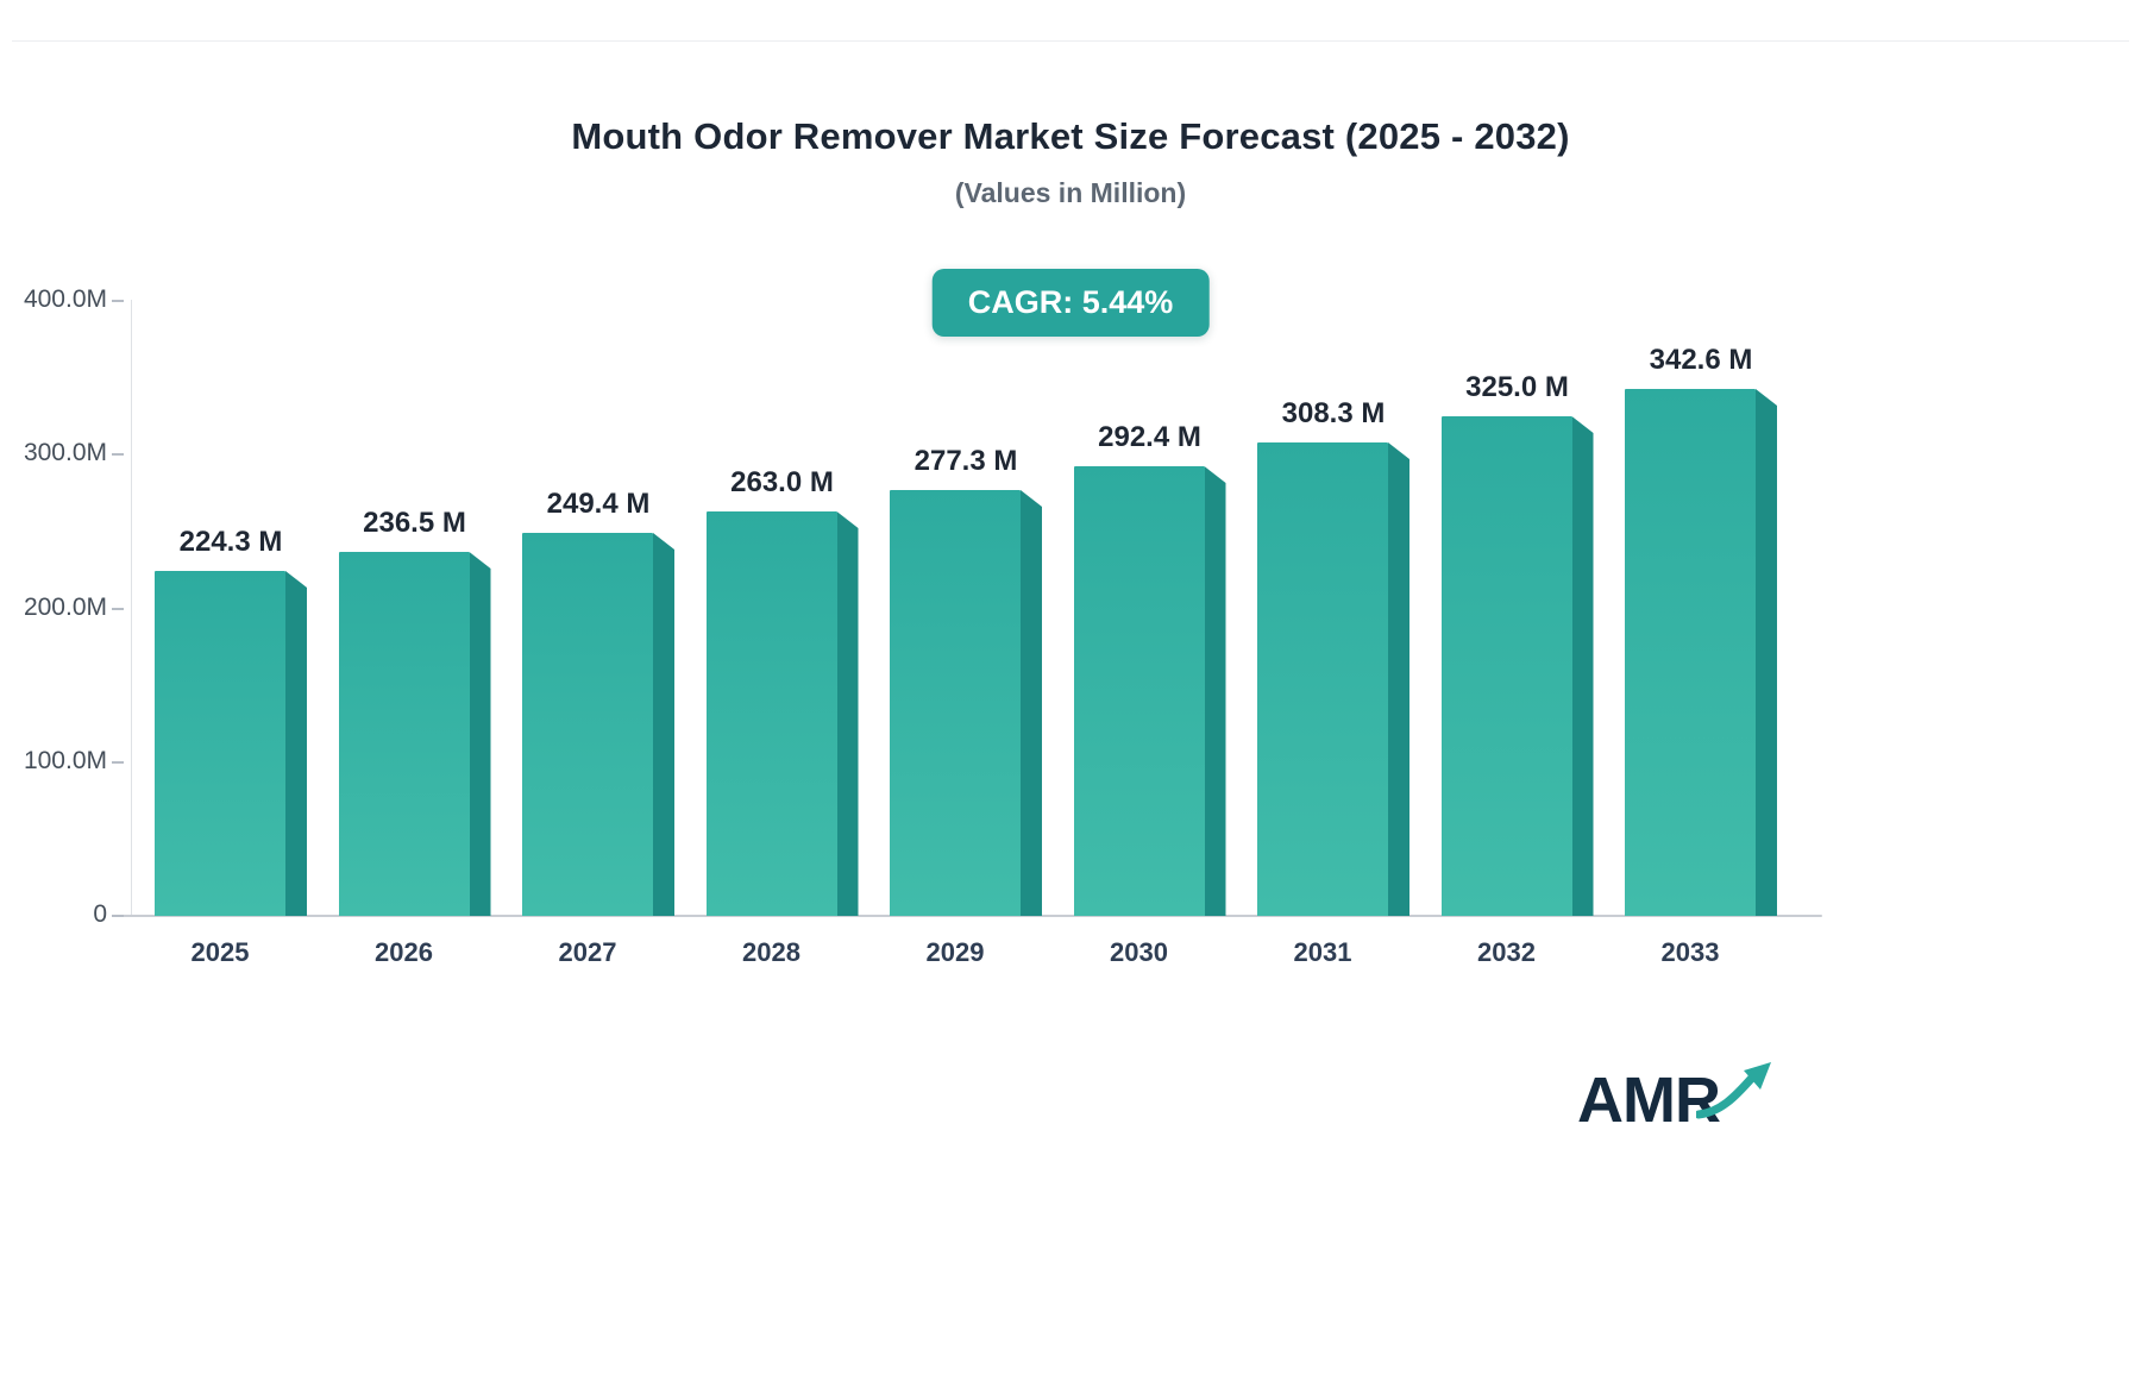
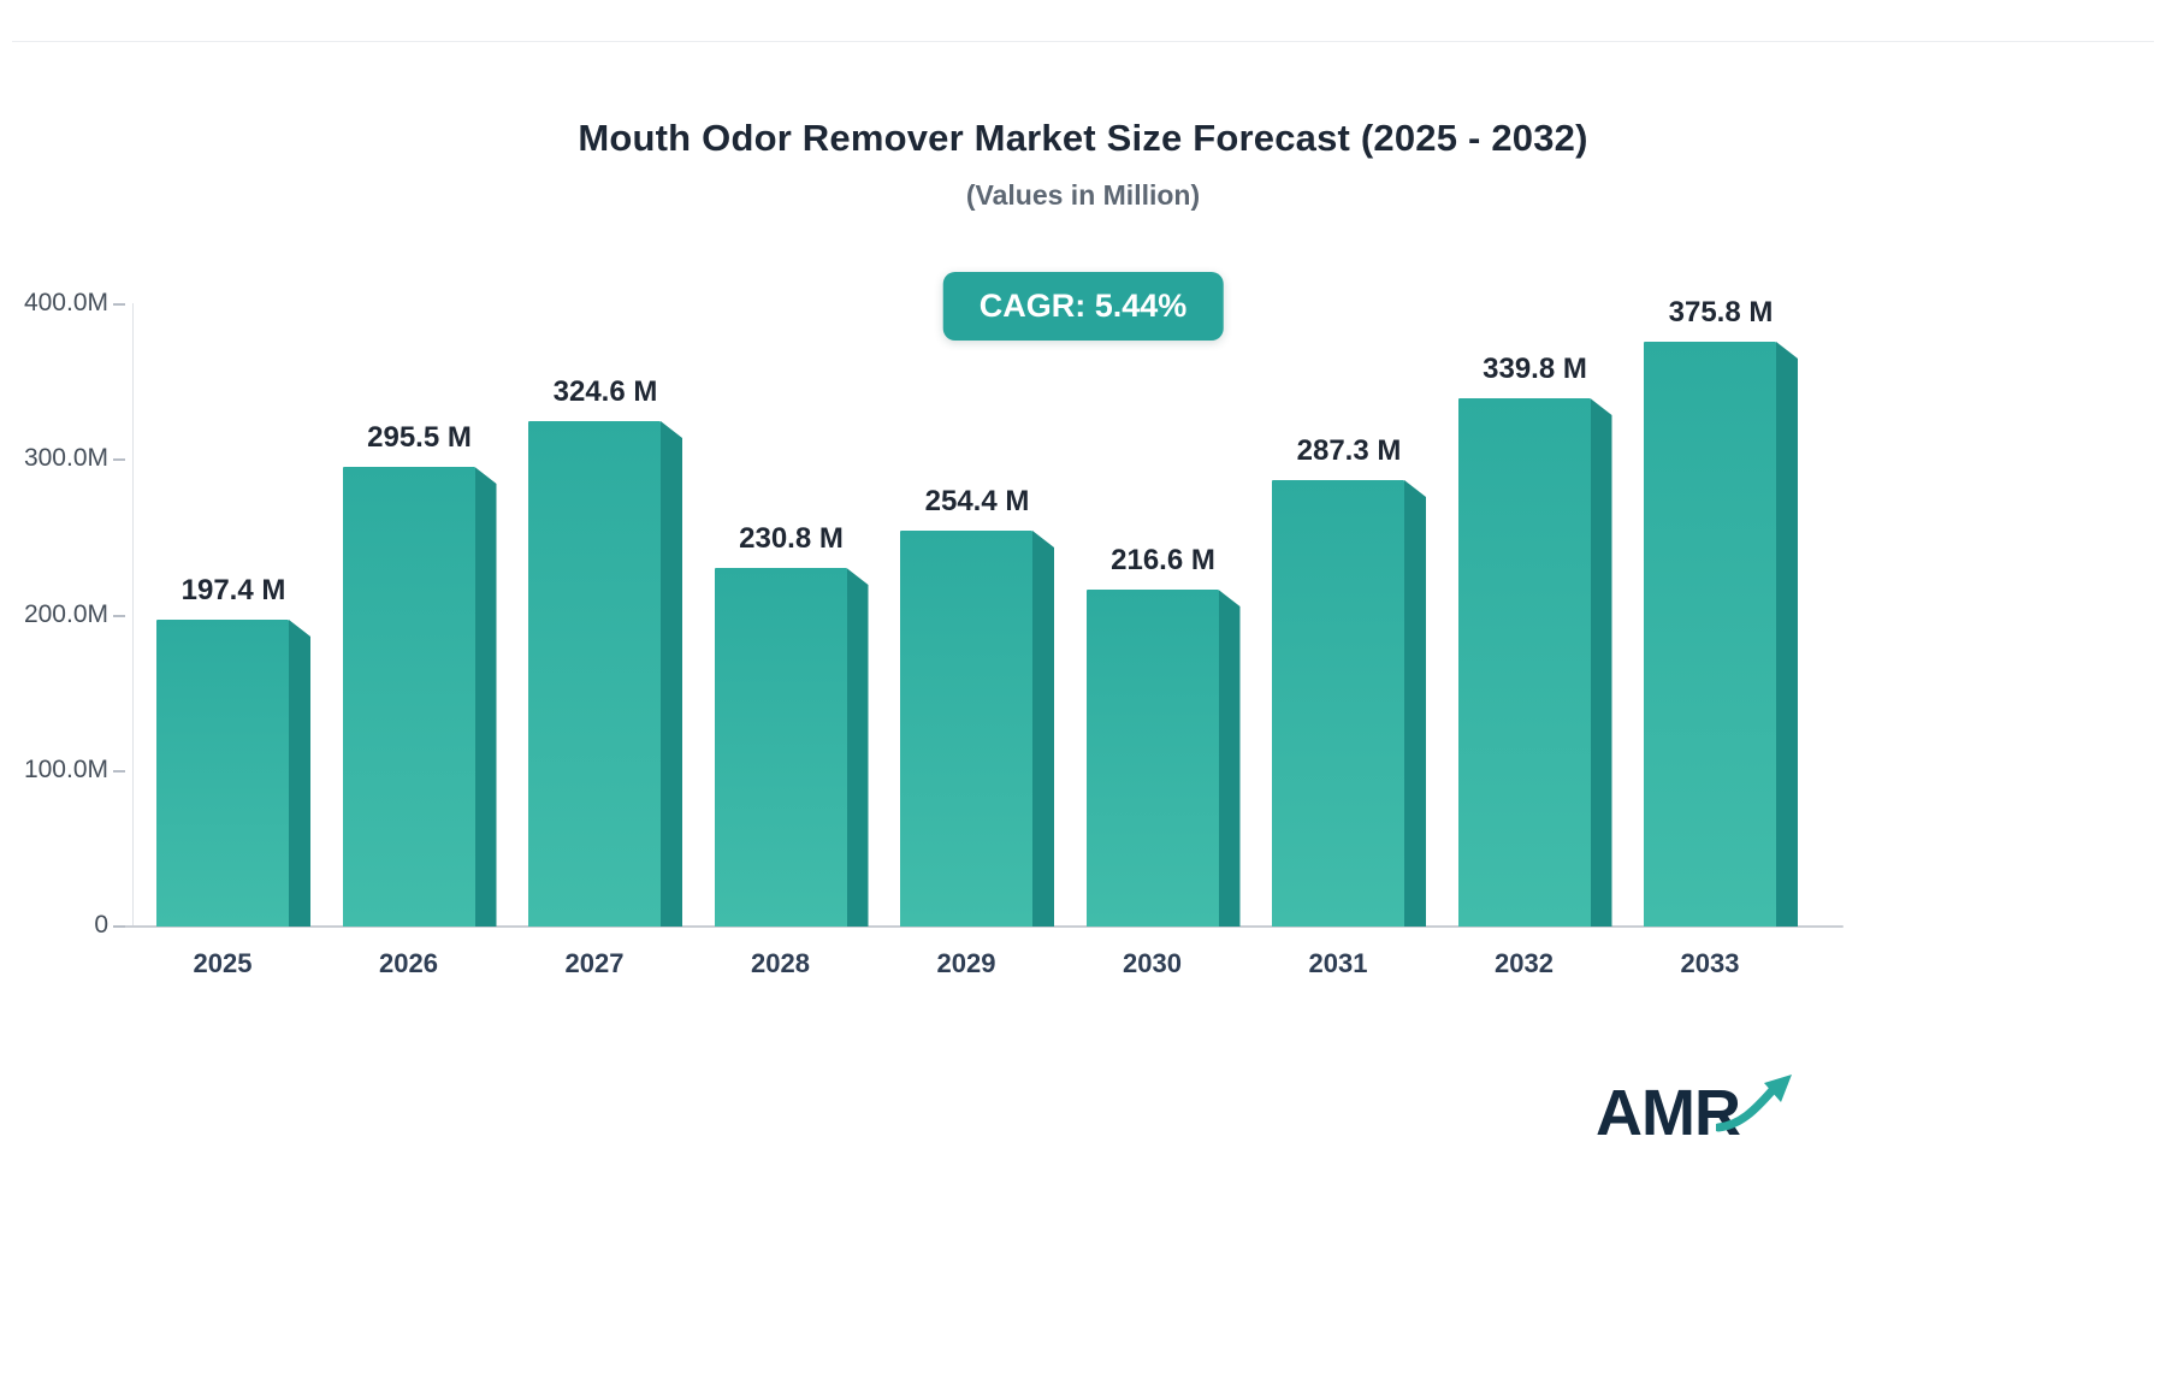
2025: 224.3 -> 197.4
2026: 236.5 -> 295.5
2027: 249.4 -> 324.6
2028: 263.0 -> 230.8
2029: 277.3 -> 254.4
2030: 292.4 -> 216.6
2031: 308.3 -> 287.3
2032: 325.0 -> 339.8
2033: 342.6 -> 375.8
